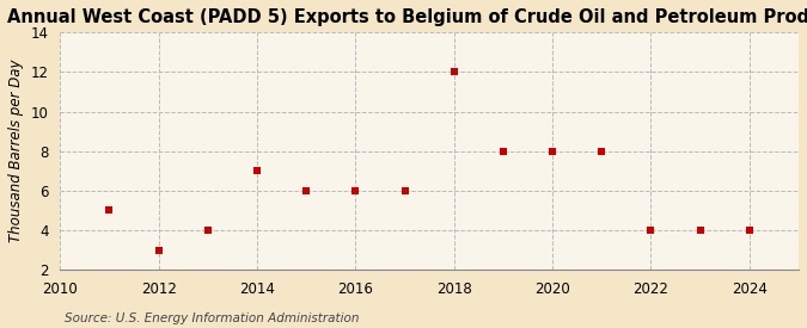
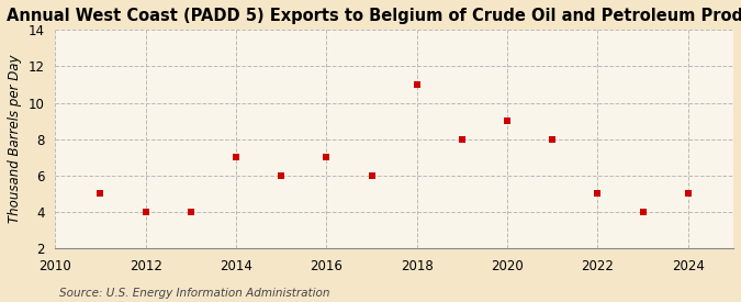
2012: 3 -> 4
2016: 6 -> 7
2018: 12 -> 11
2020: 8 -> 9
2022: 4 -> 5
2024: 4 -> 5
